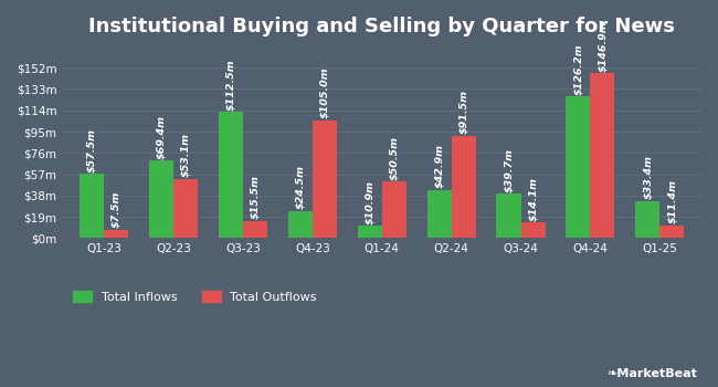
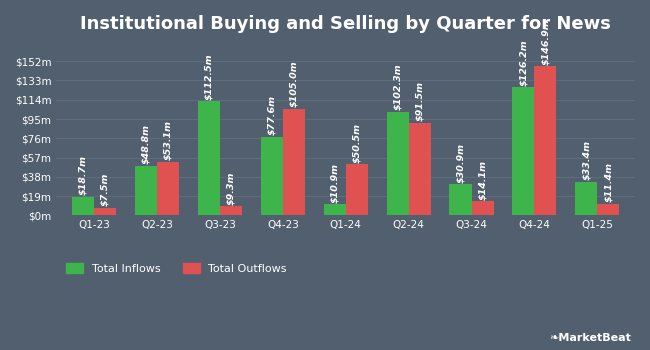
Total Inflows/Q1-23: $57.5m -> $18.7m
Total Inflows/Q2-23: $69.4m -> $48.8m
Total Outflows/Q3-23: $15.5m -> $9.3m
Total Inflows/Q4-23: $24.5m -> $77.6m
Total Inflows/Q2-24: $42.9m -> $102.3m
Total Inflows/Q3-24: $39.7m -> $30.9m
